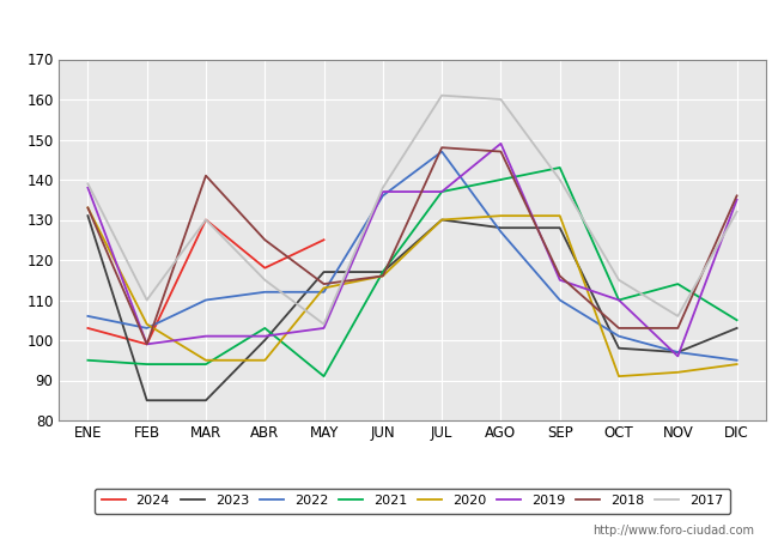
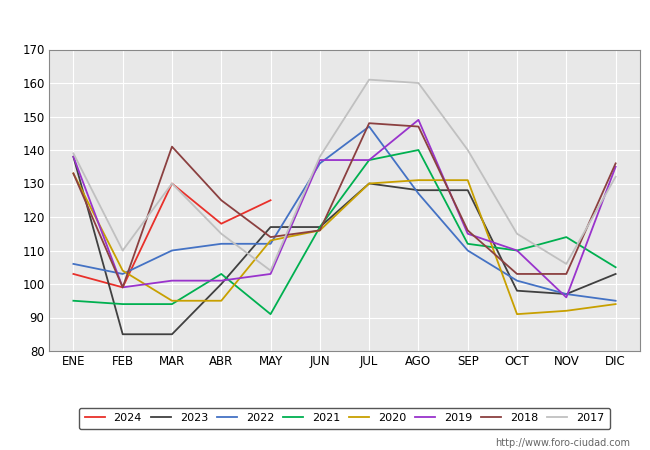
2023/ENE: 131 -> 138
2021/SEP: 143 -> 112
